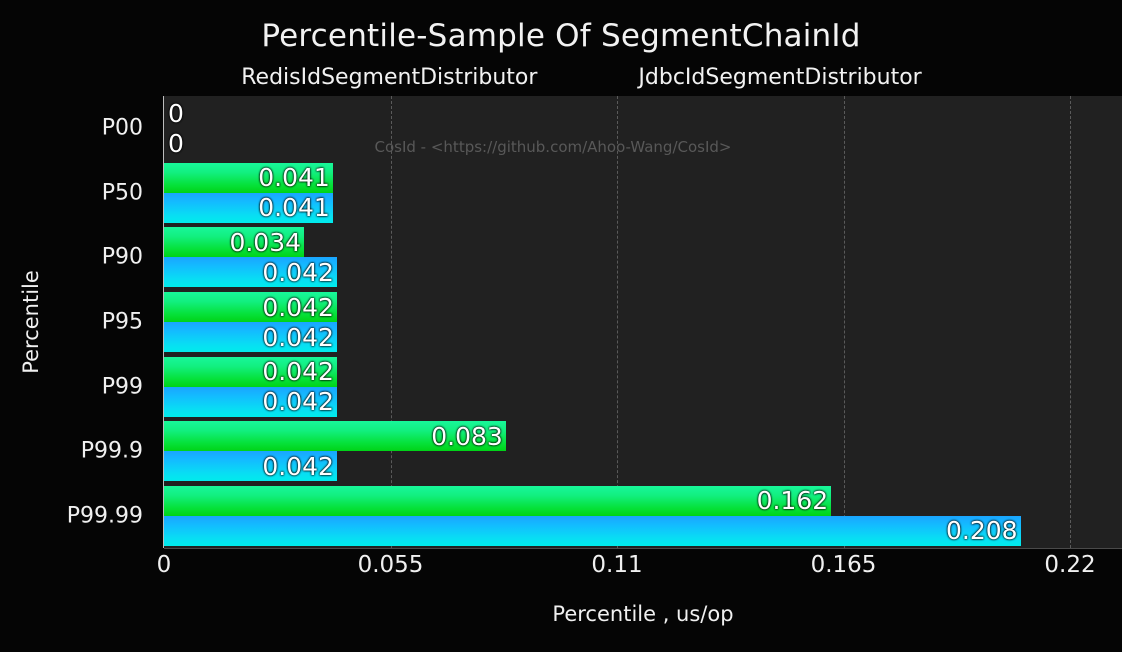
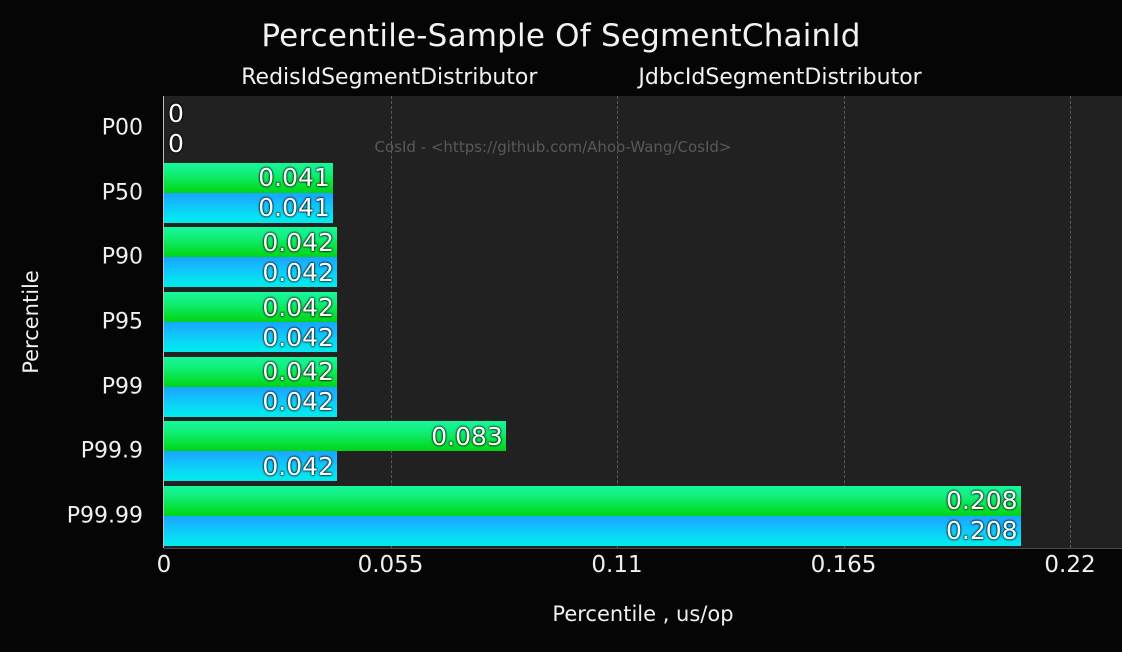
RedisIdSegmentDistributor/P90: 0.034 -> 0.042
RedisIdSegmentDistributor/P99.99: 0.162 -> 0.208
